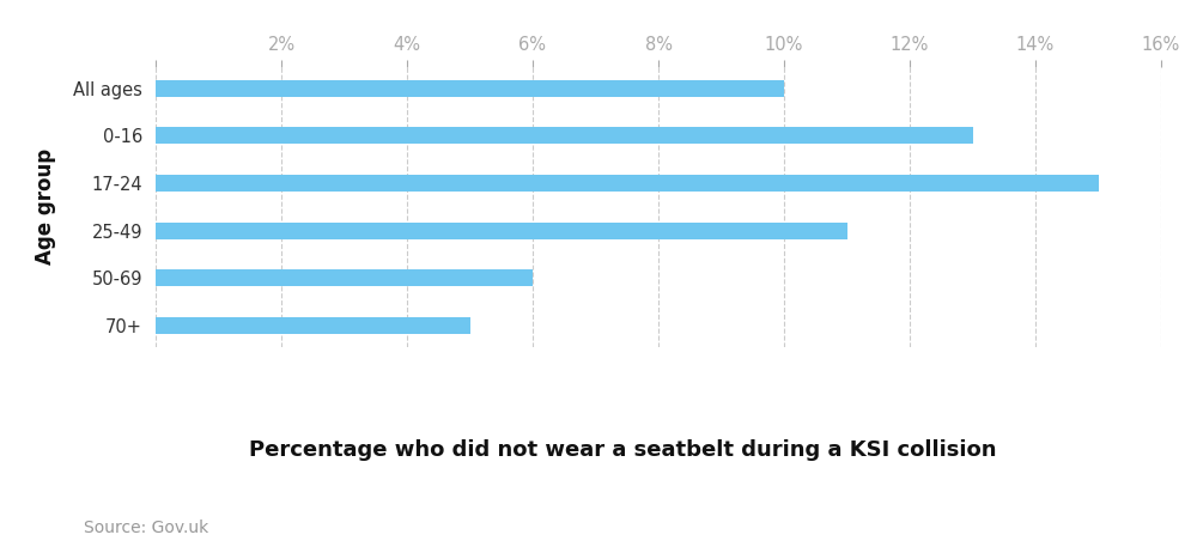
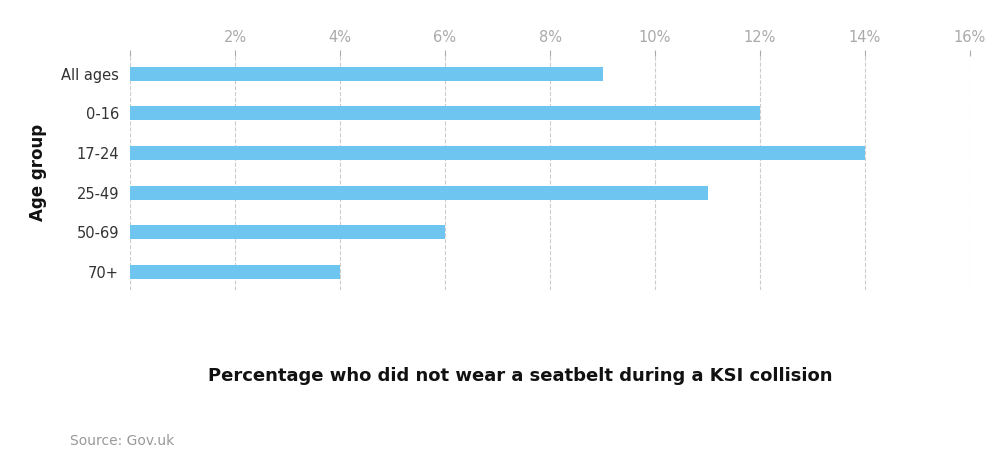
All ages: 10% -> 9%
0-16: 13% -> 12%
17-24: 15% -> 14%
70+: 5% -> 4%
